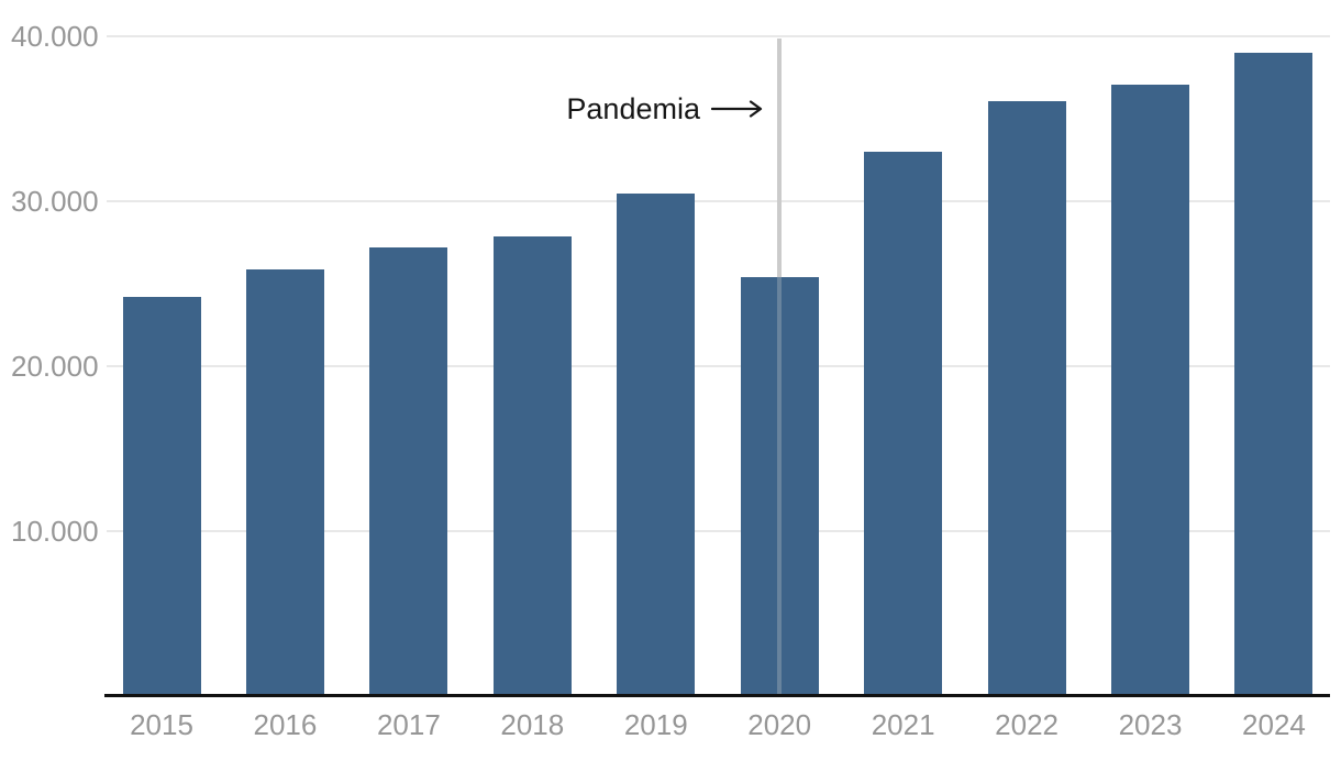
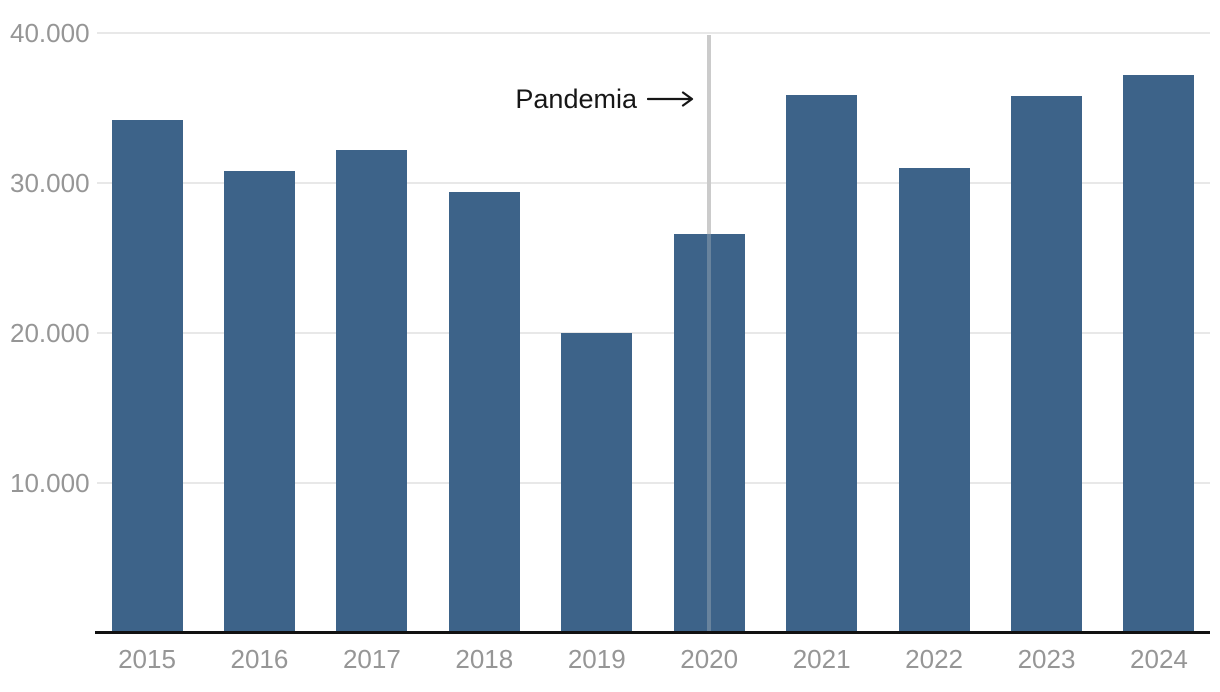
2015: 24200 -> 34200
2016: 25900 -> 30800
2017: 27200 -> 32200
2018: 27900 -> 29400
2019: 30500 -> 20000
2020: 25400 -> 26600
2021: 33000 -> 35900
2022: 36100 -> 31000
2023: 37100 -> 35800
2024: 39000 -> 37200
